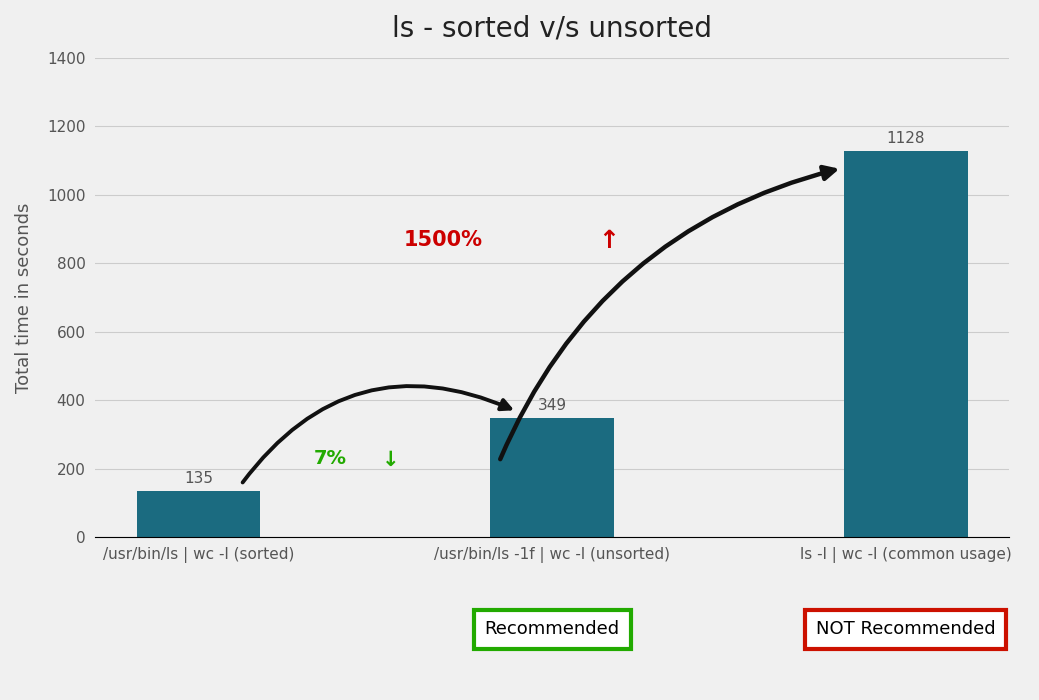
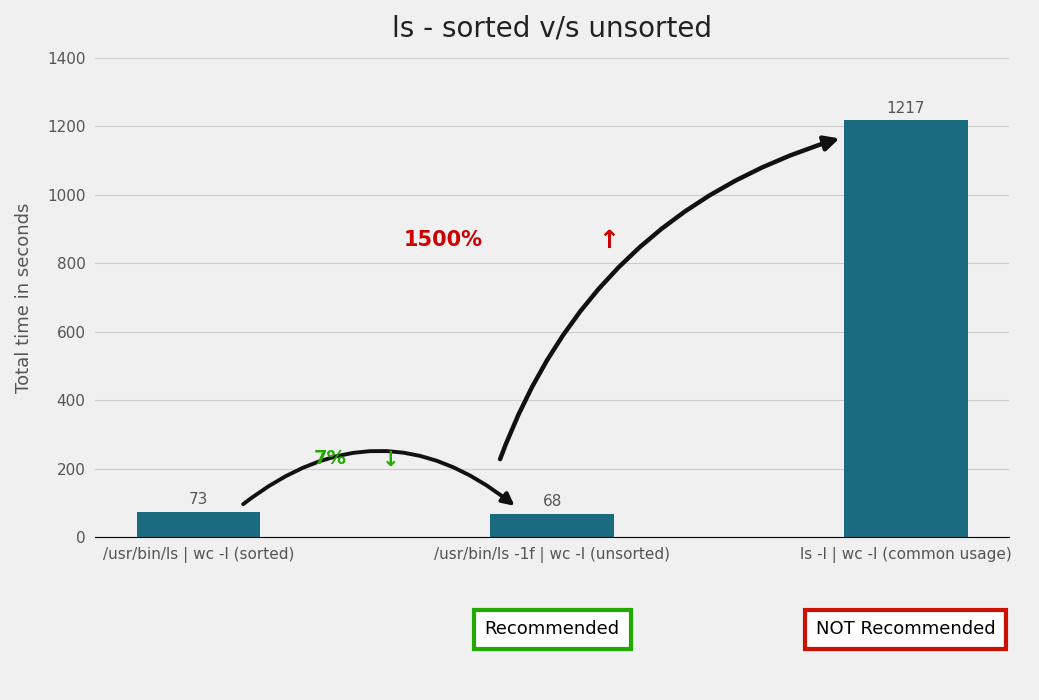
/usr/bin/ls | wc -l (sorted): 135 -> 73
/usr/bin/ls -1f | wc -l (unsorted): 349 -> 68
ls -l | wc -l (common usage): 1128 -> 1217
